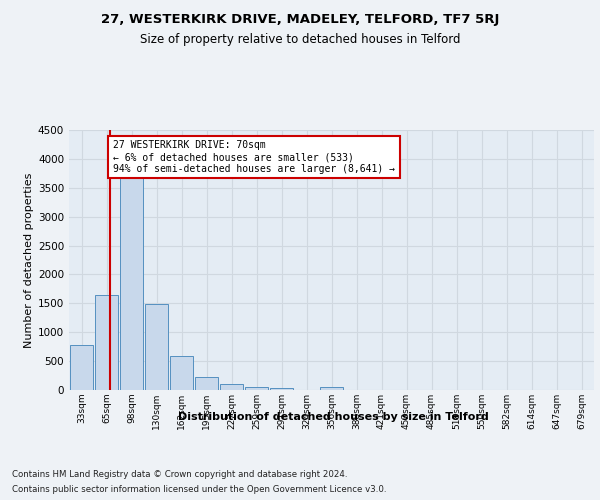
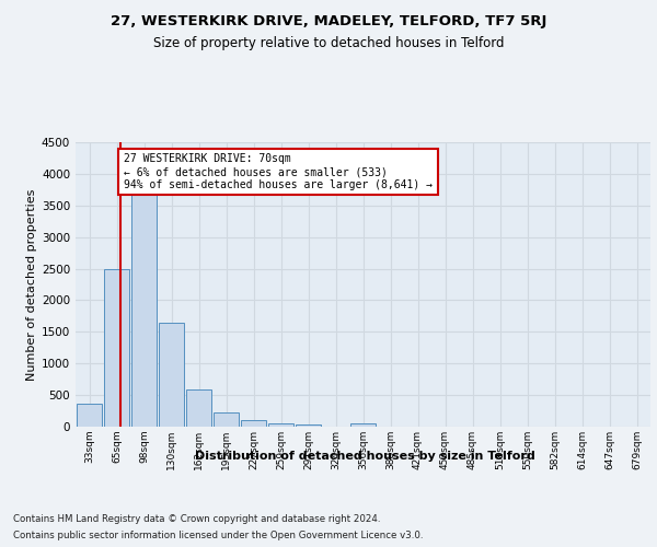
33sqm: 780 -> 370
65sqm: 1640 -> 2500
130sqm: 1480 -> 1640
